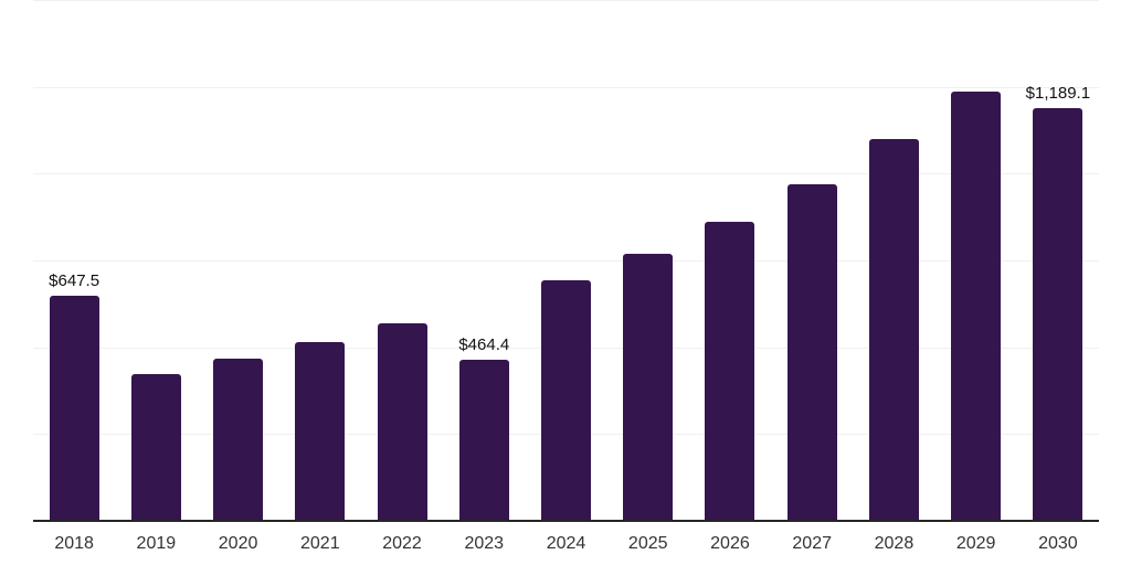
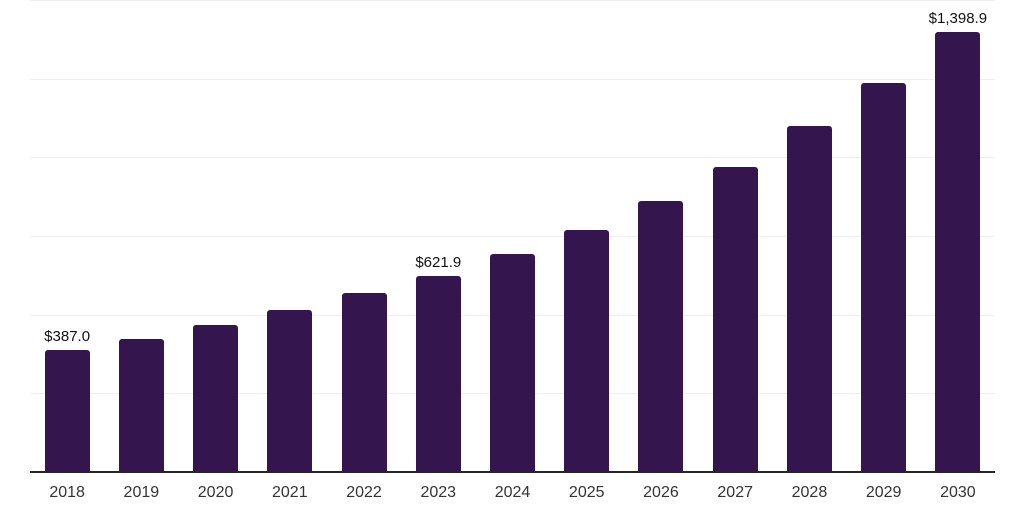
2018: $647.5 -> $387.0
2023: $464.4 -> $621.9
2030: $1,189.1 -> $1,398.9
